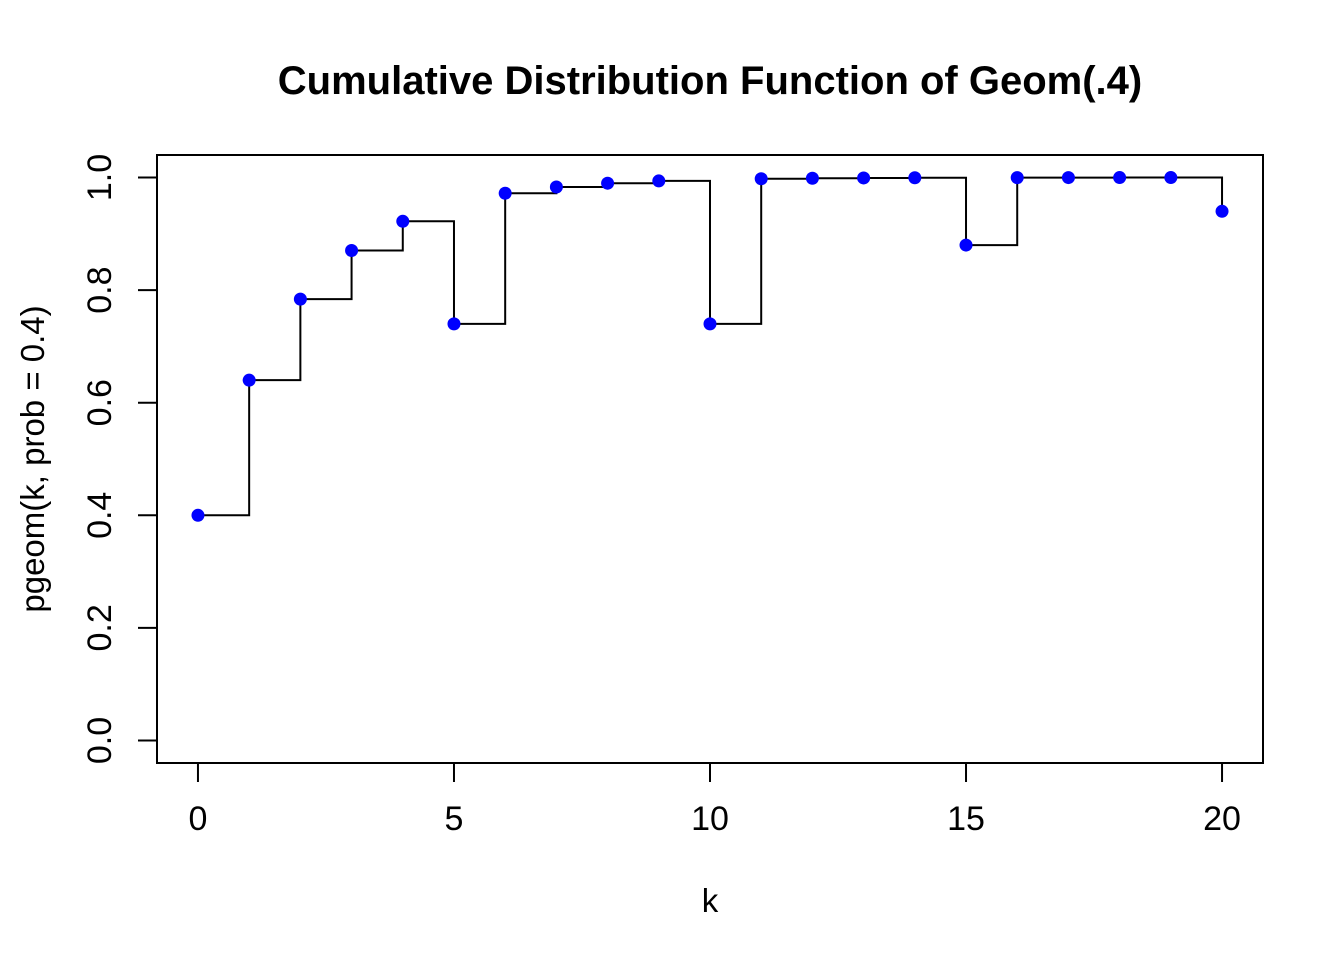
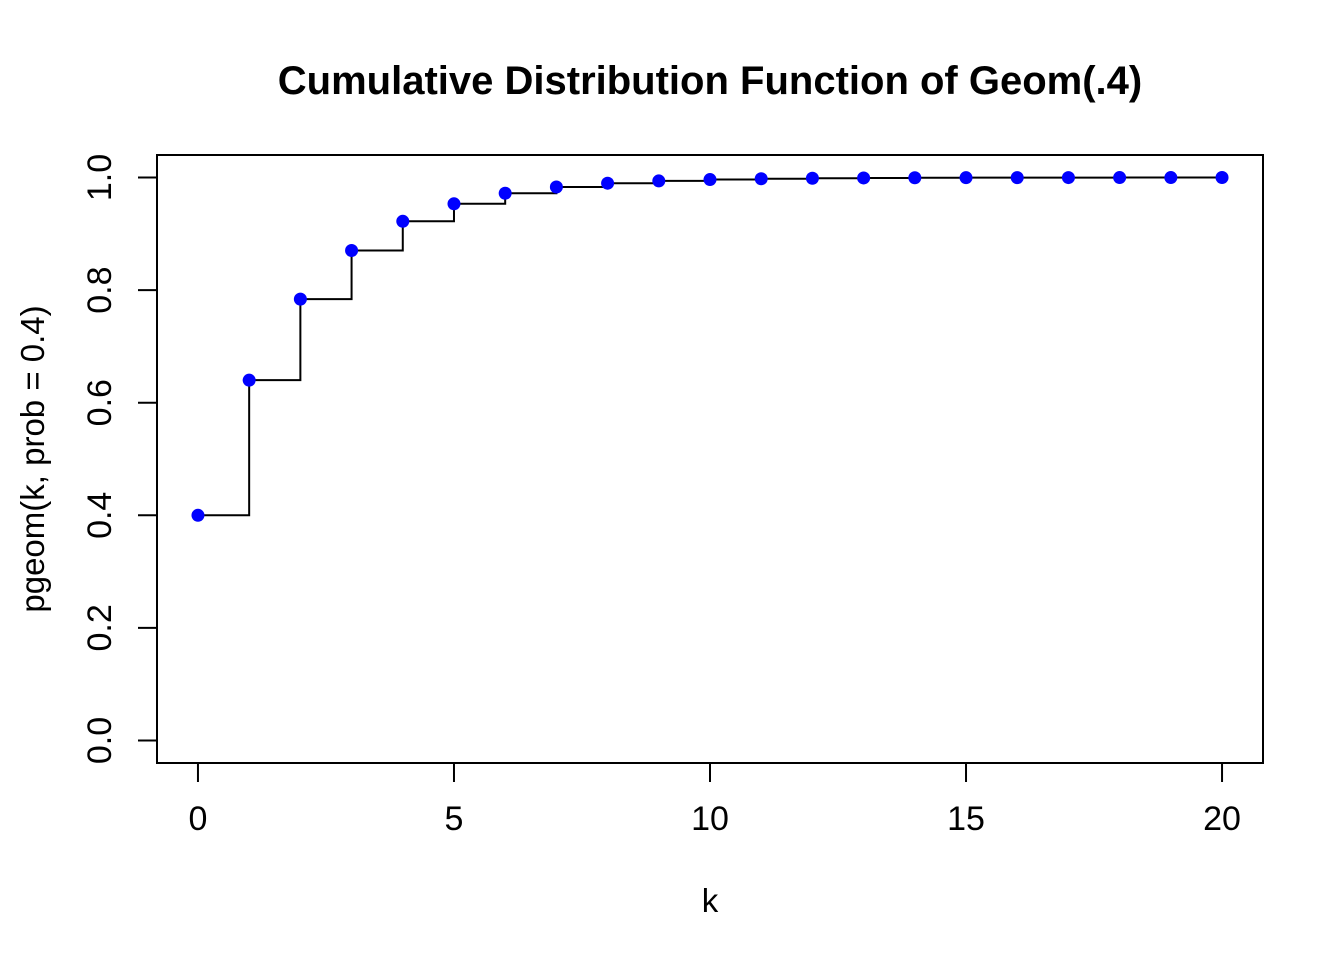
5: 0.74 -> 0.95
10: 0.74 -> 1.00
15: 0.88 -> 1.00
20: 0.94 -> 1.00
